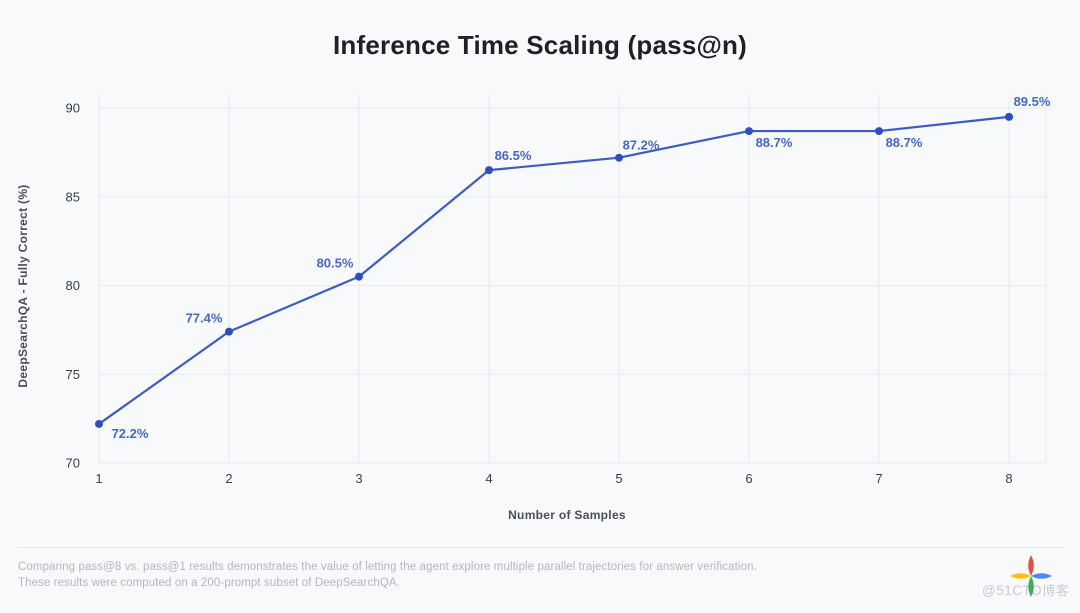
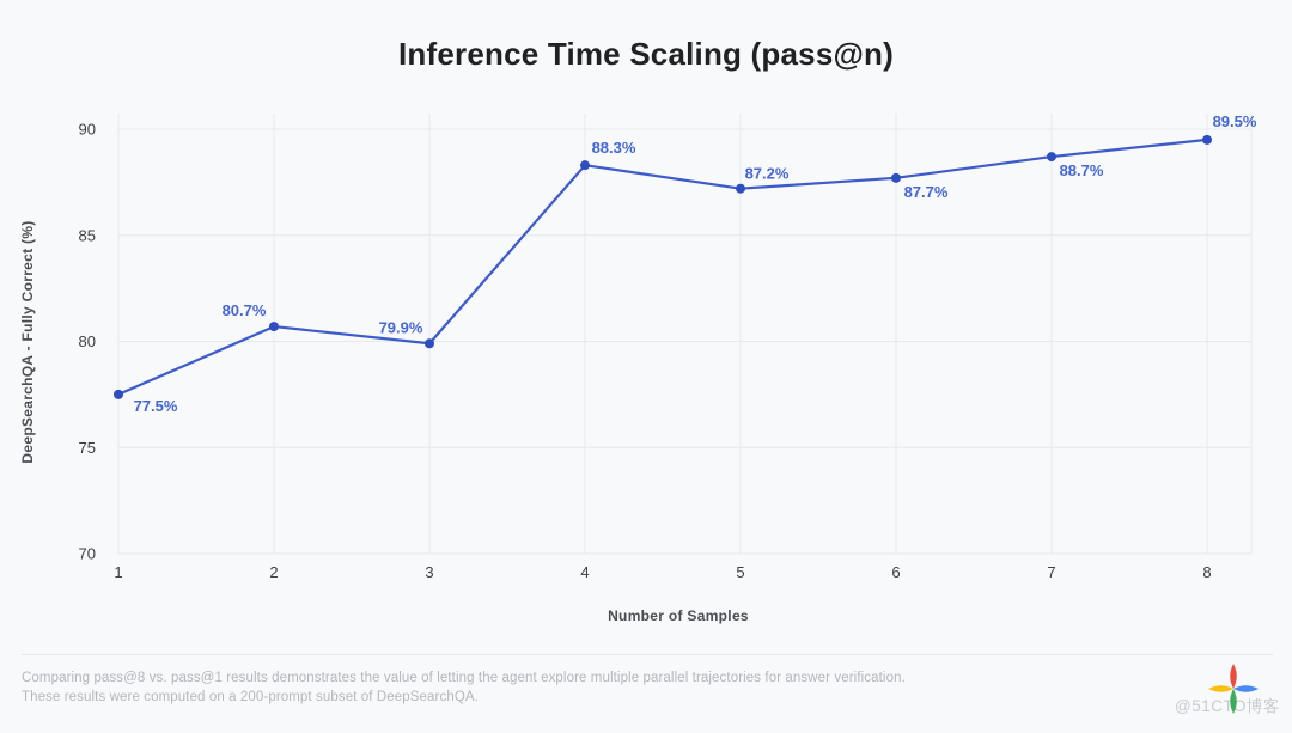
1: 72.2% -> 77.5%
2: 77.4% -> 80.7%
3: 80.5% -> 79.9%
4: 86.5% -> 88.3%
6: 88.7% -> 87.7%
